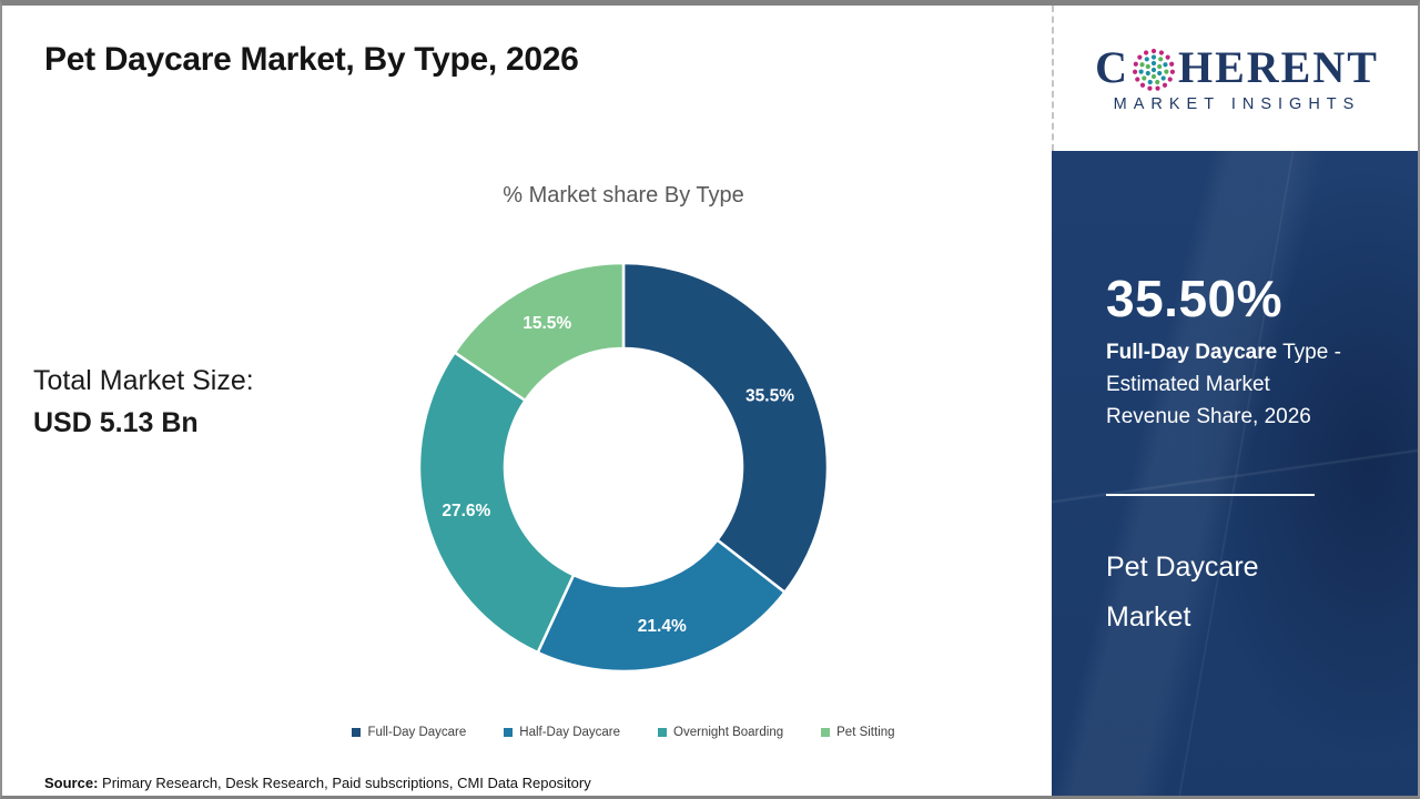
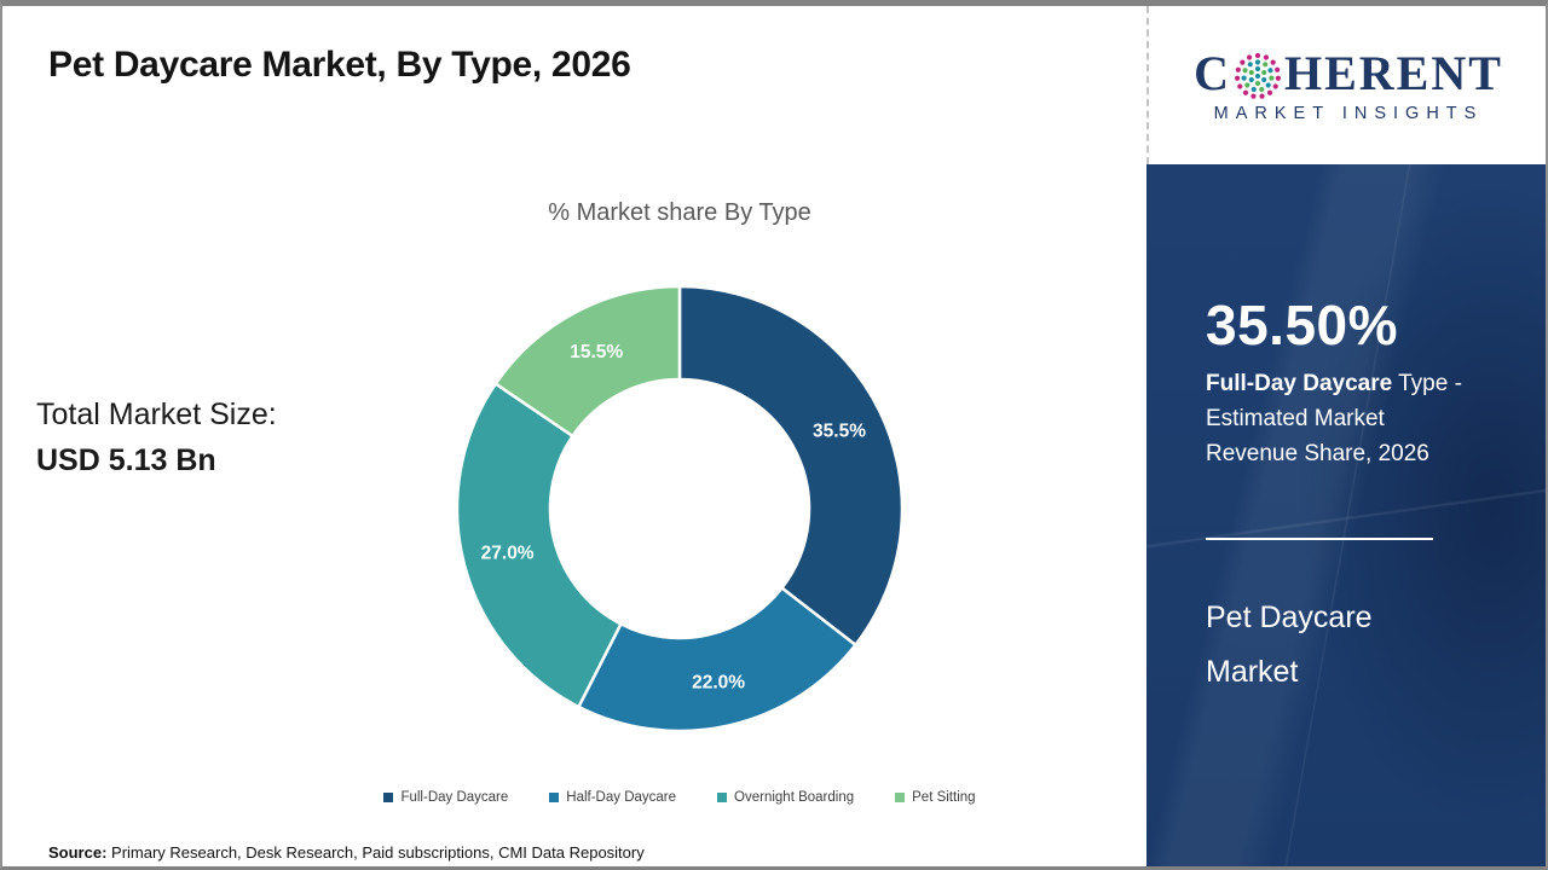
Half-Day Daycare: 21.4% -> 22.0%
Overnight Boarding: 27.6% -> 27.0%
